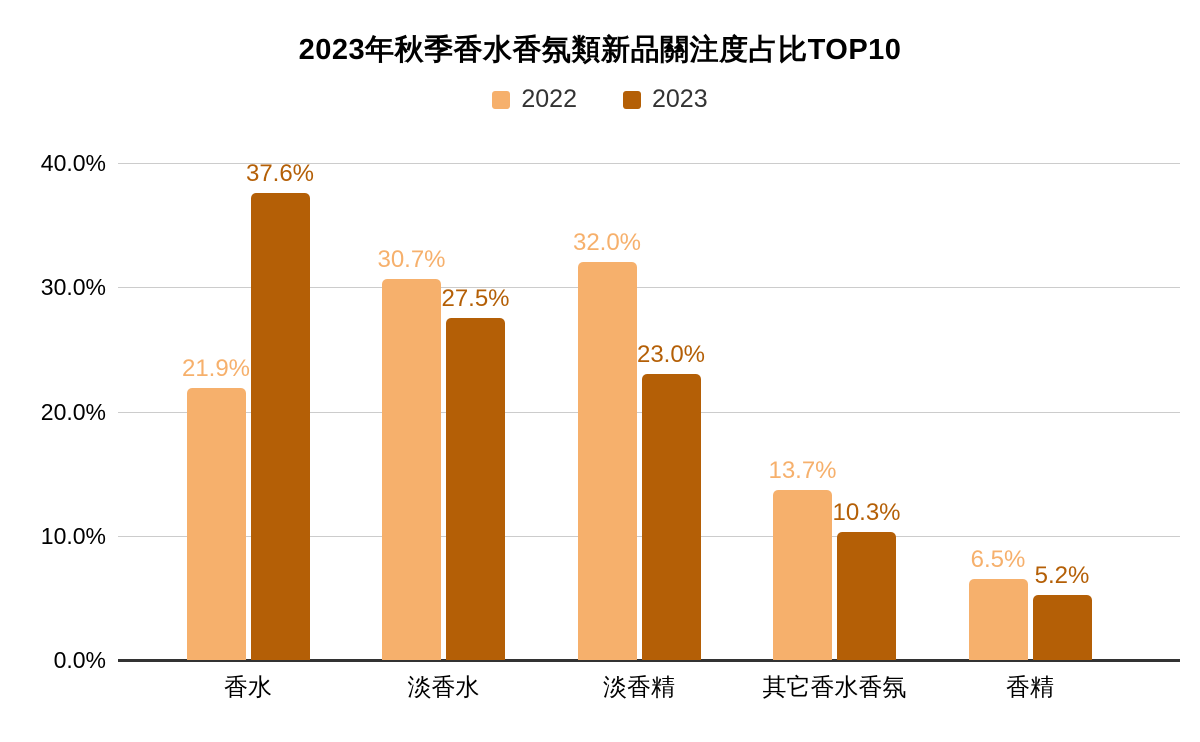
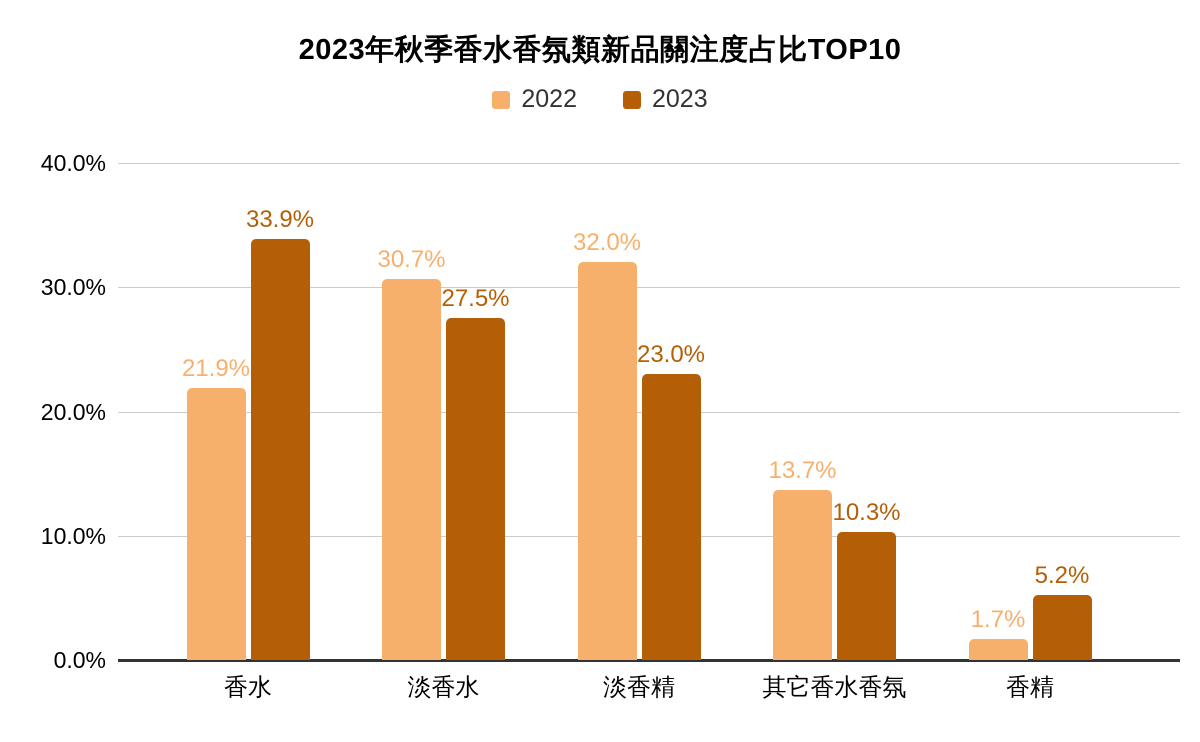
2023/香水: 37.6% -> 33.9%
2022/香精: 6.5% -> 1.7%
